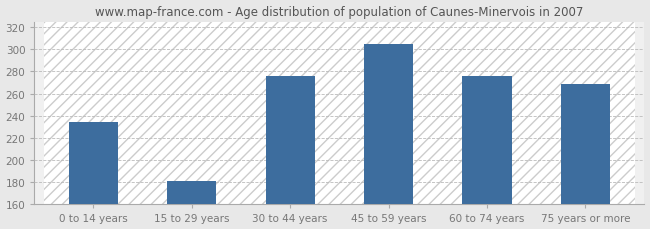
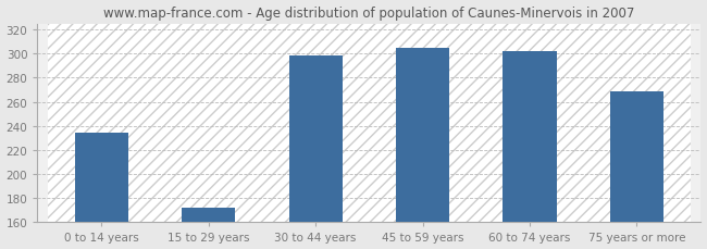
15 to 29 years: 181 -> 172
30 to 44 years: 276 -> 298
60 to 74 years: 276 -> 302
